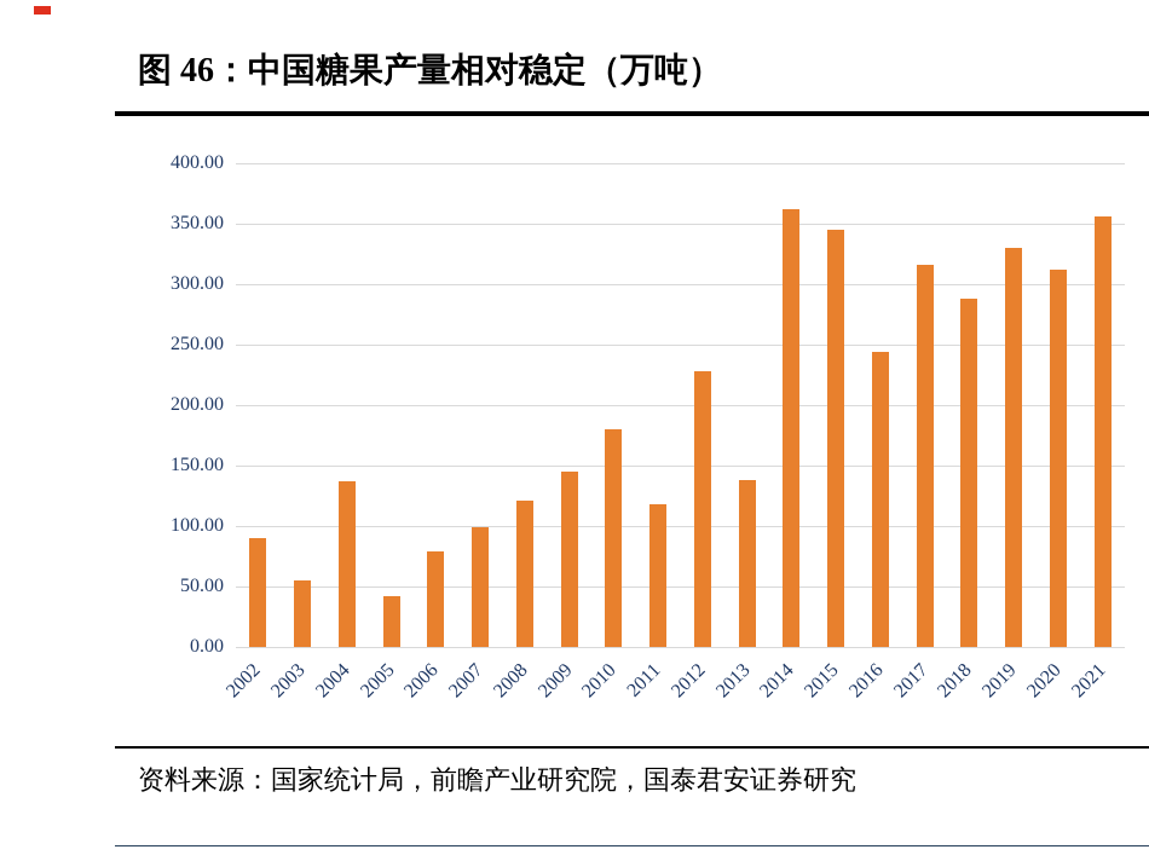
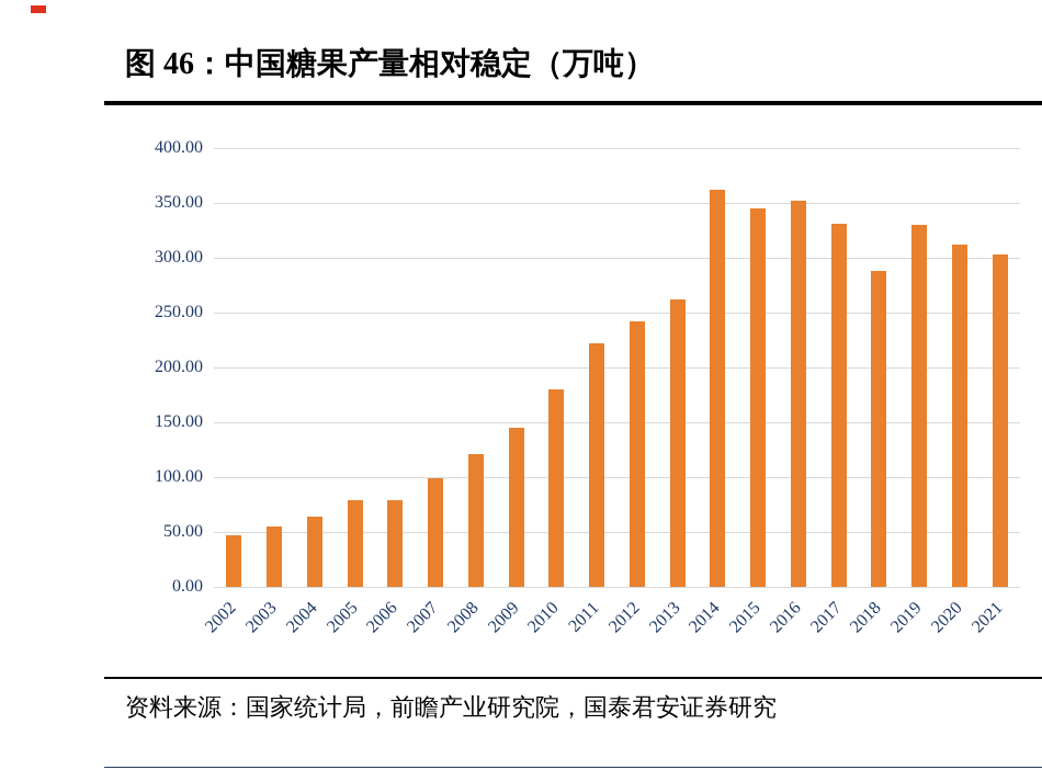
2002: 90 -> 47
2004: 137 -> 64
2005: 42 -> 79
2011: 118 -> 222
2012: 228 -> 242
2013: 138 -> 262
2016: 244 -> 352
2017: 316 -> 331
2021: 356 -> 303
